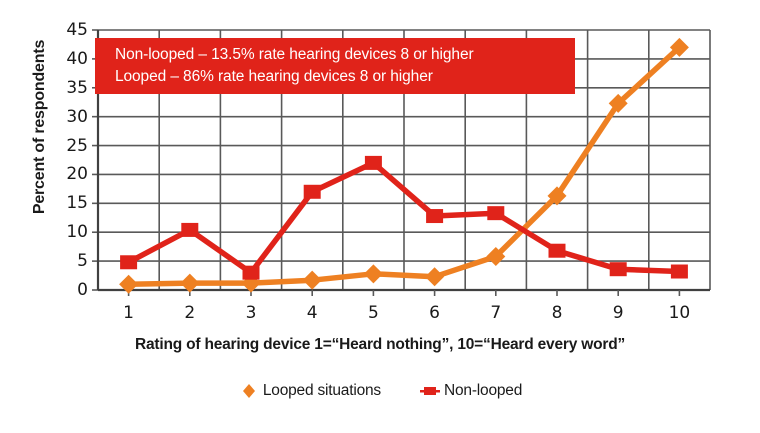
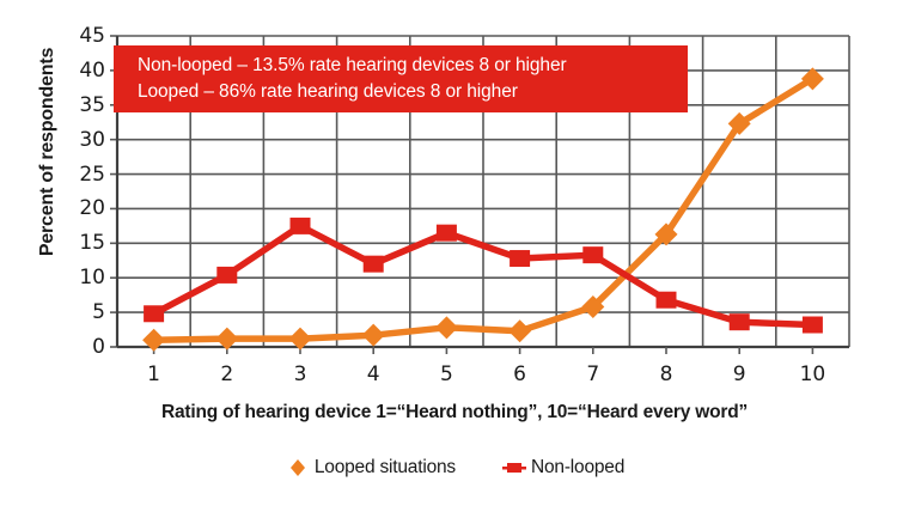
Non-looped/3: 3 -> 18
Non-looped/4: 17 -> 12
Non-looped/5: 22 -> 16
Looped situations/10: 42 -> 39
